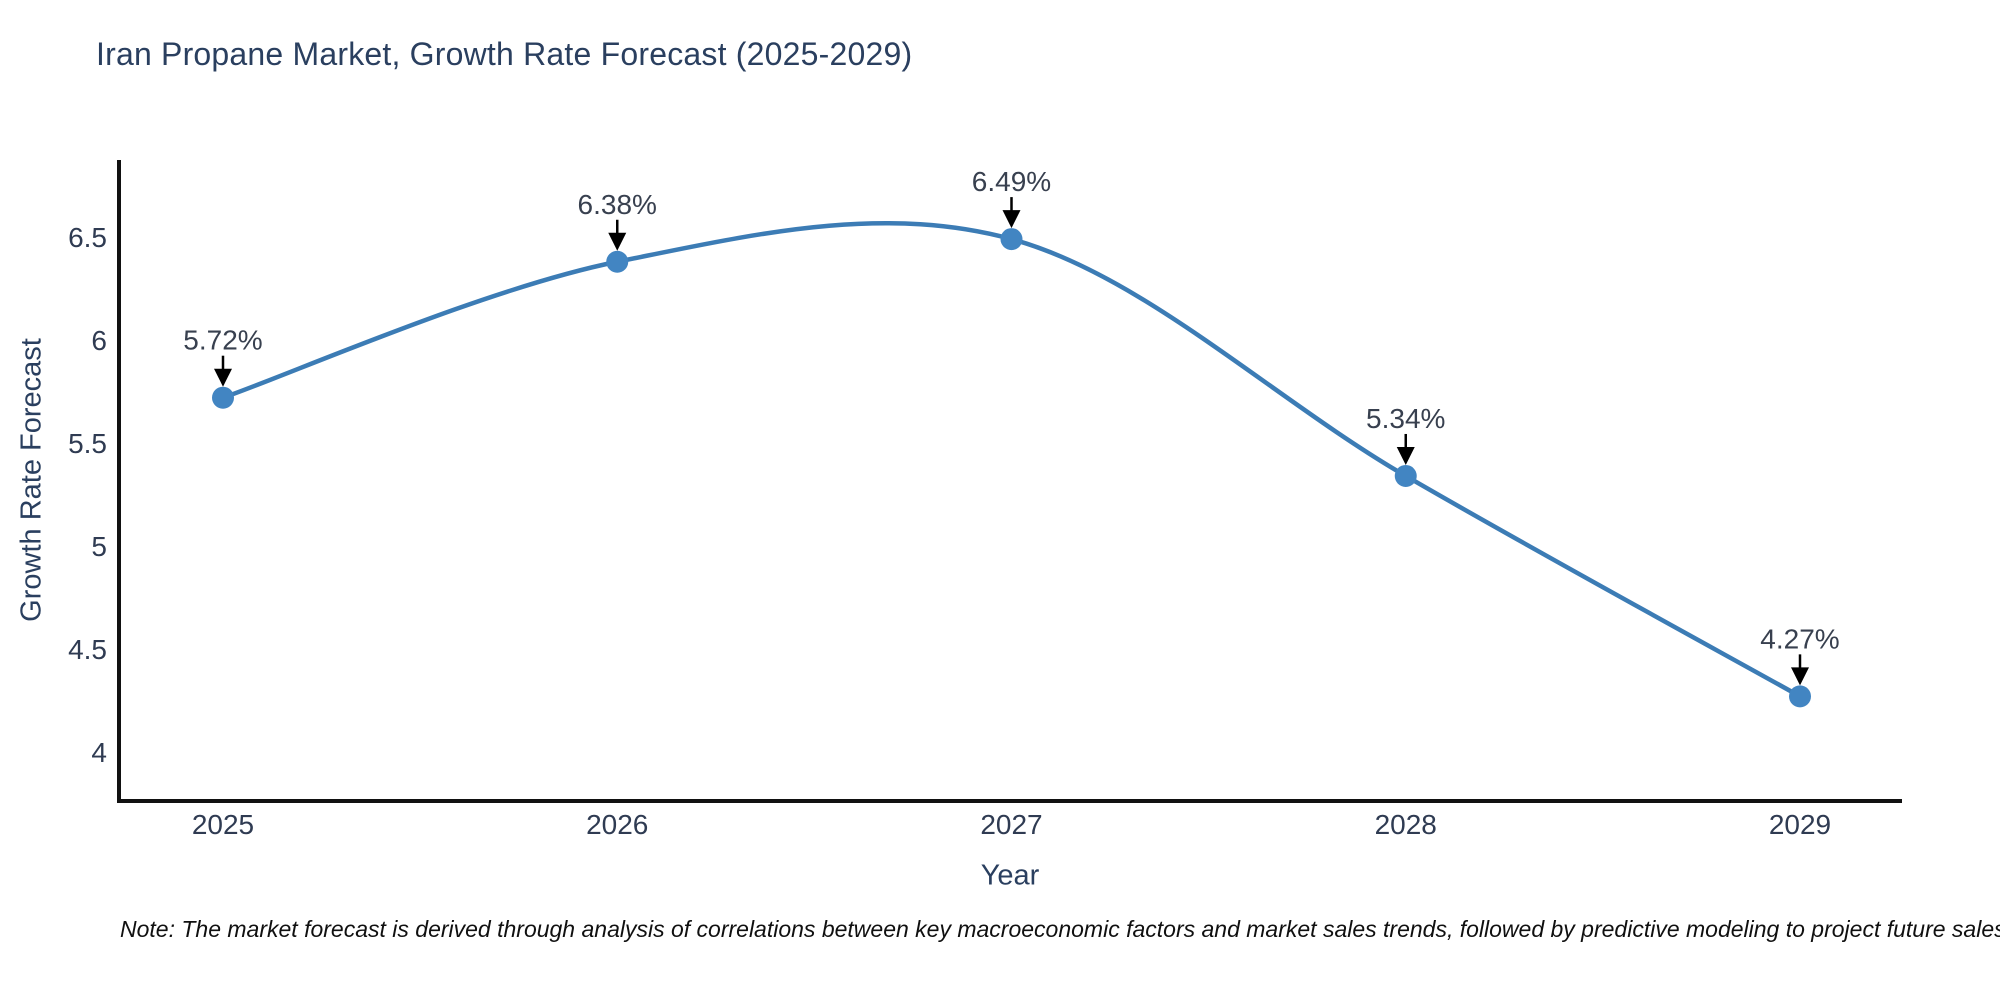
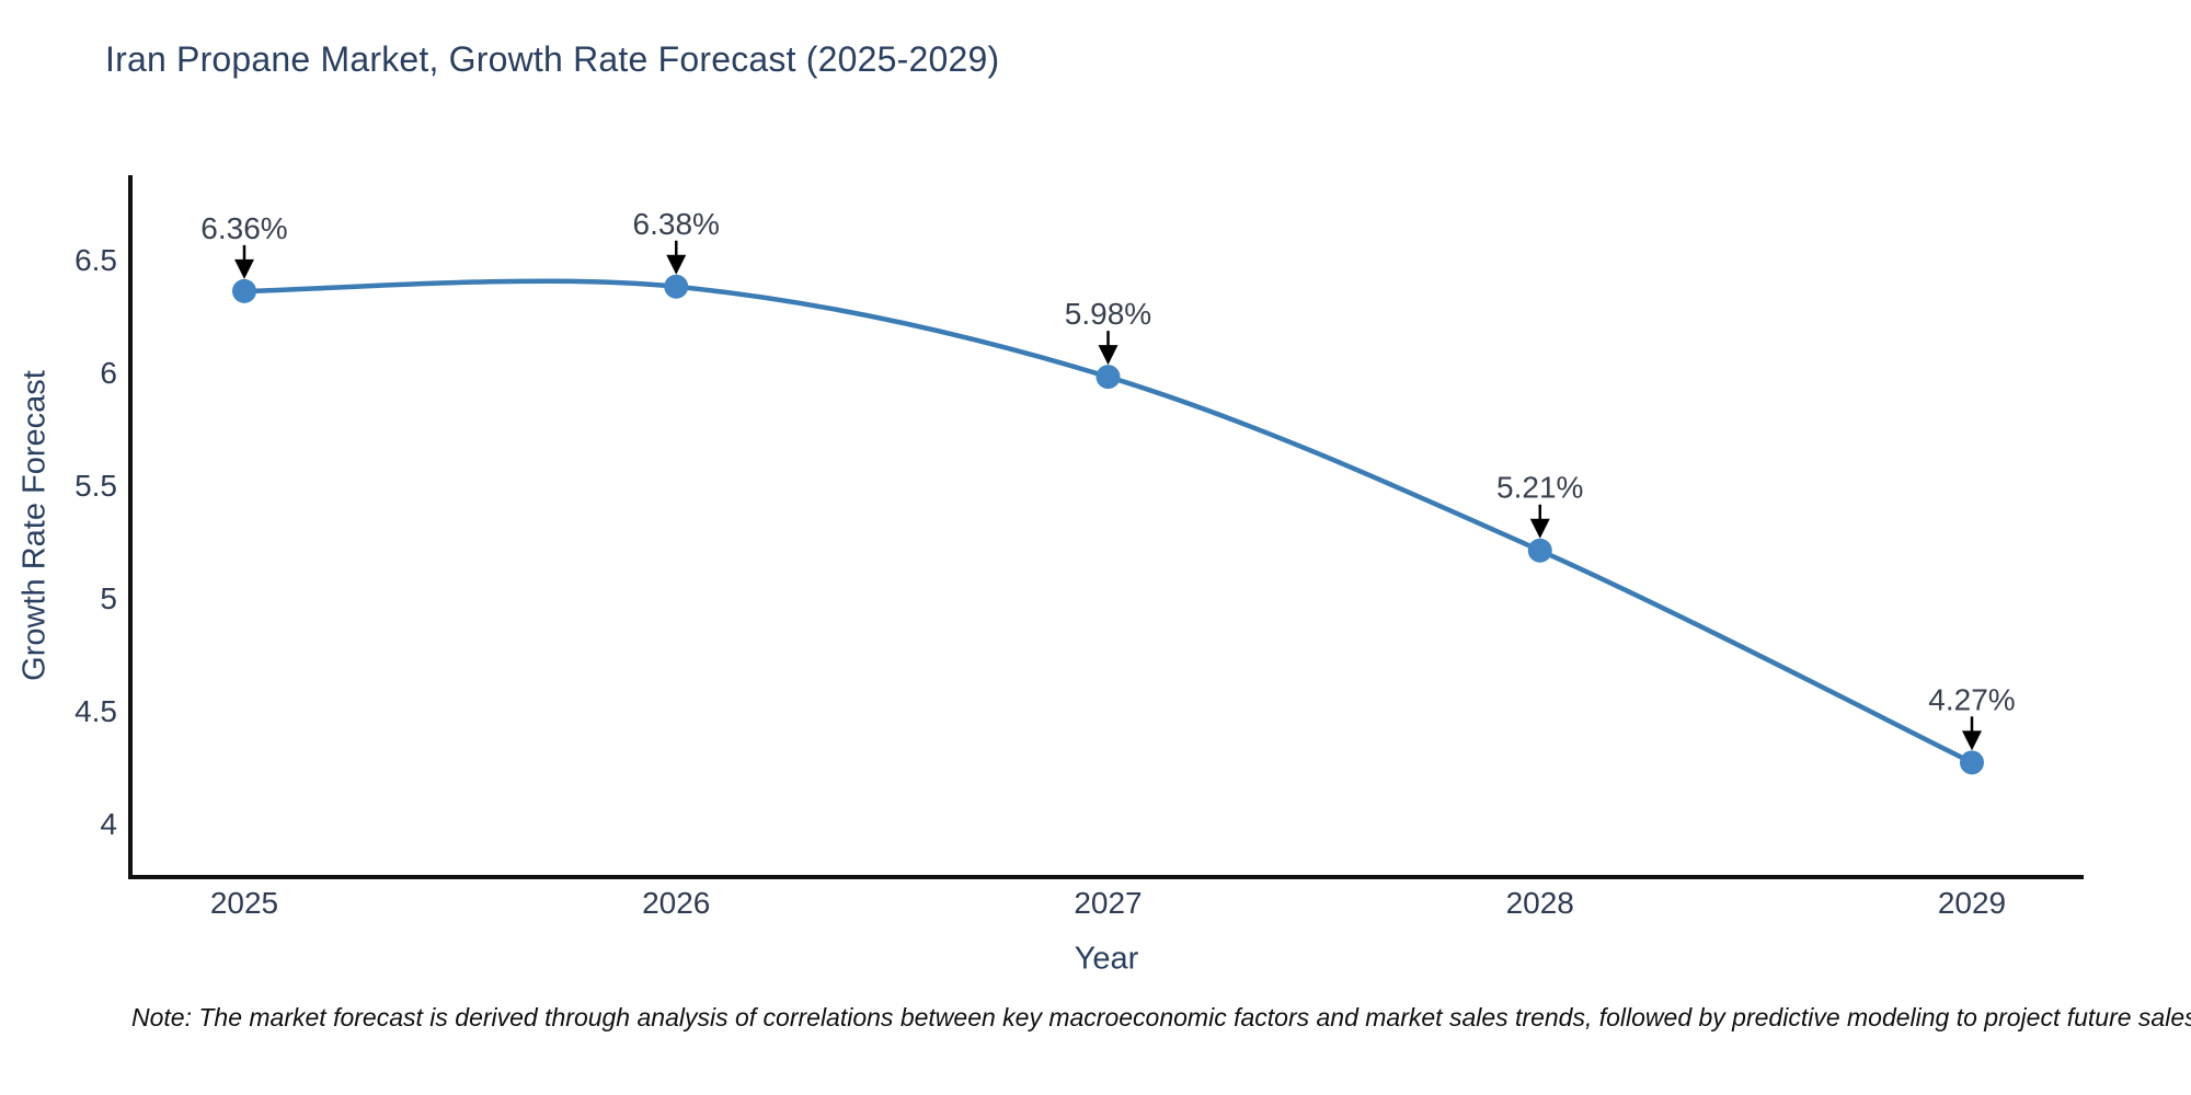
2025: 5.72% -> 6.36%
2027: 6.49% -> 5.98%
2028: 5.34% -> 5.21%
